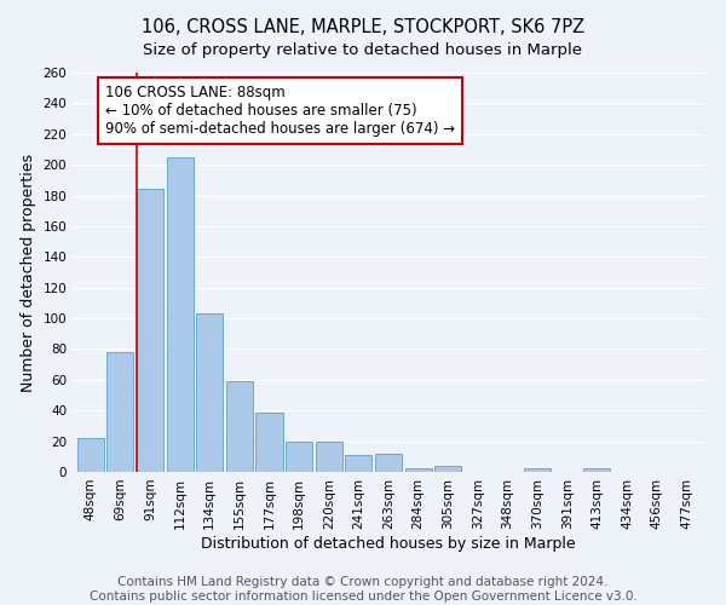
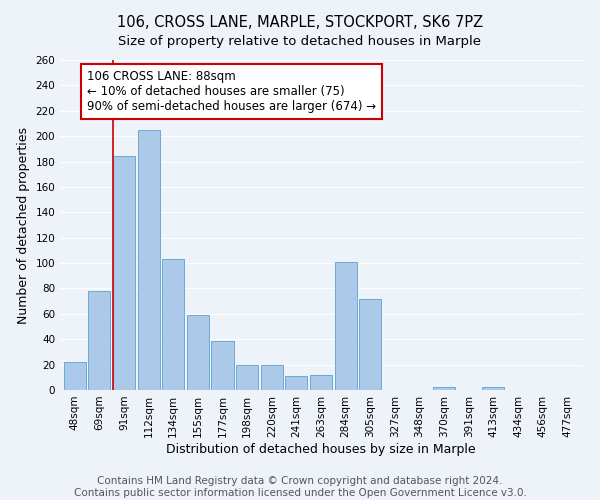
284sqm: 2 -> 101
305sqm: 4 -> 72
